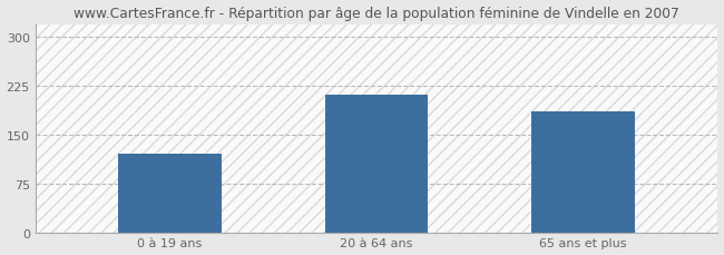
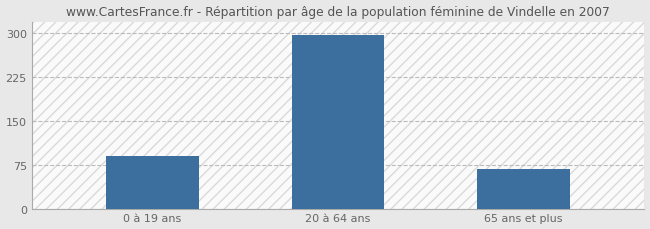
0 à 19 ans: 120 -> 90
20 à 64 ans: 212 -> 297
65 ans et plus: 186 -> 68
